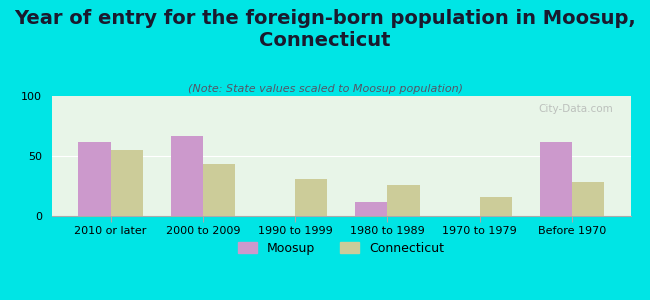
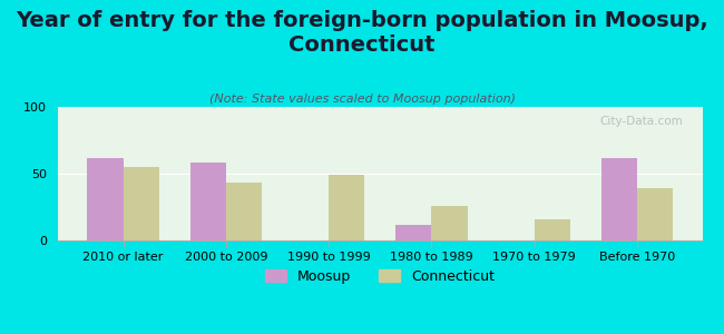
Moosup/2000 to 2009: 67 -> 58
Connecticut/1990 to 1999: 31 -> 49
Connecticut/Before 1970: 28 -> 39
